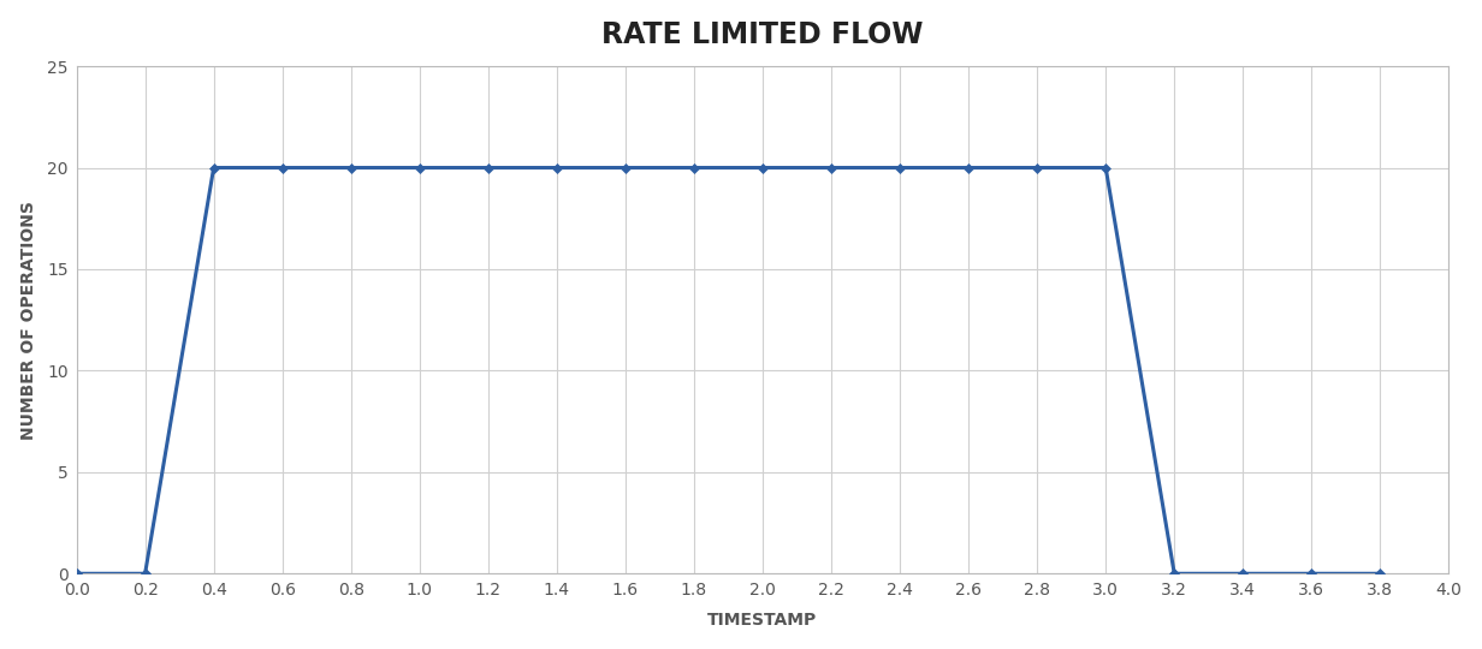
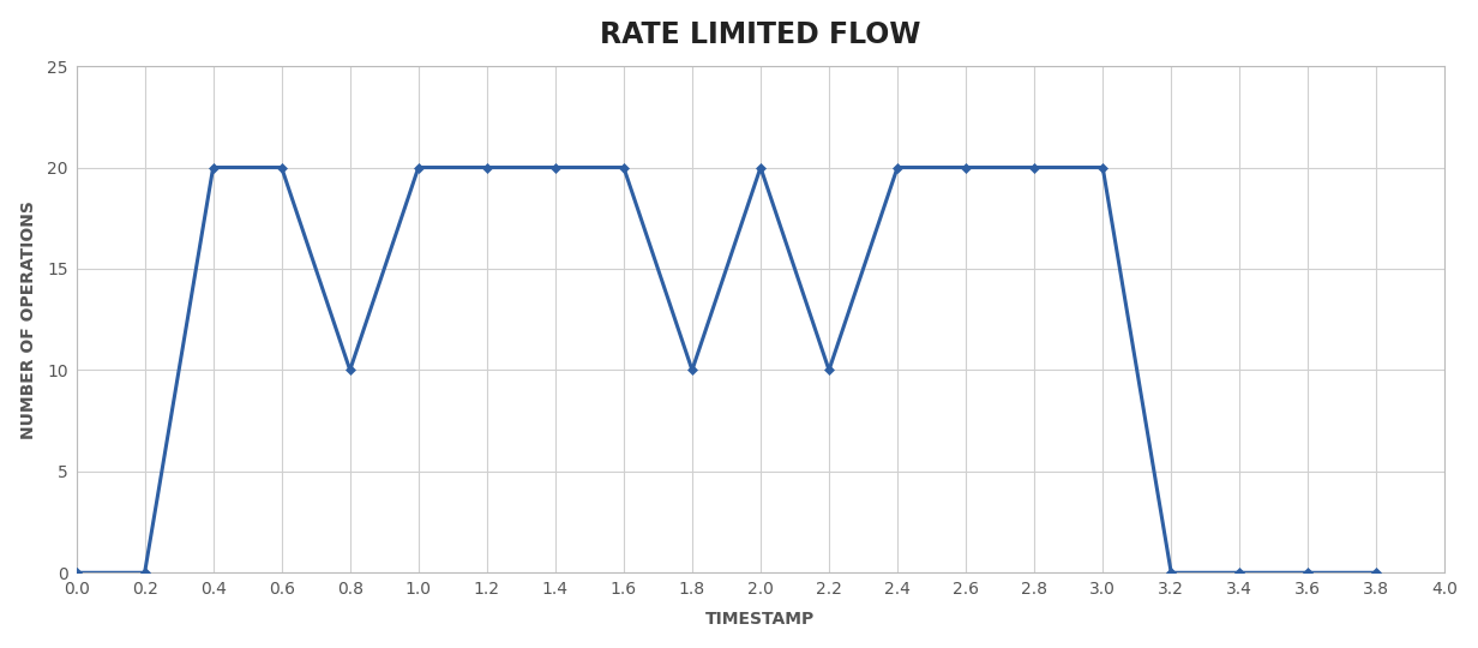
0.8: 20 -> 10
1.8: 20 -> 10
2.2: 20 -> 10
